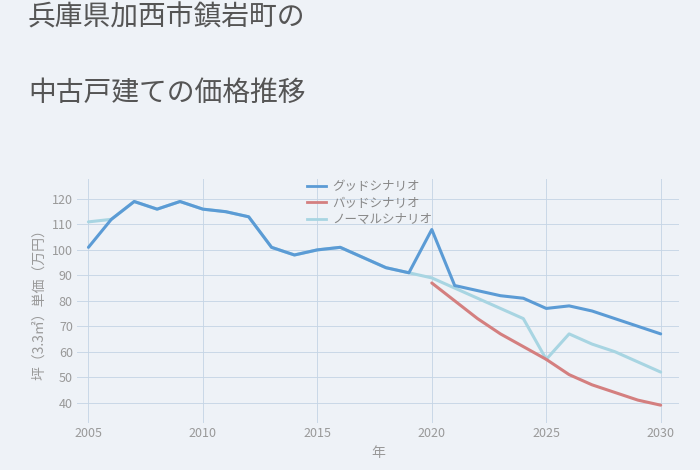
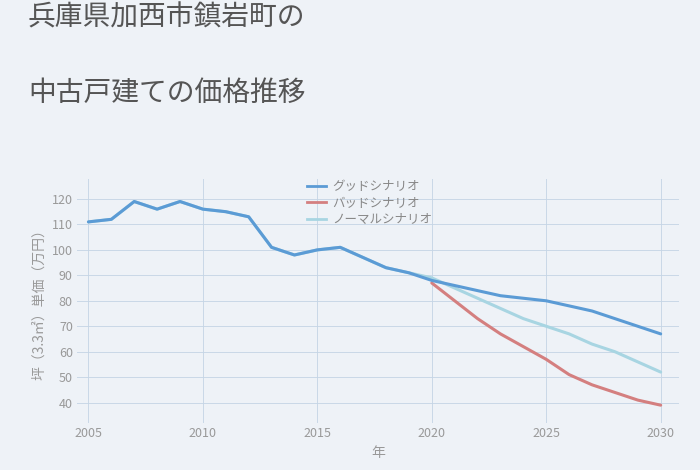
グッドシナリオ/2005: 101 -> 111
グッドシナリオ/2020: 108 -> 88
グッドシナリオ/2025: 77 -> 80
ノーマルシナリオ/2025: 57 -> 70
